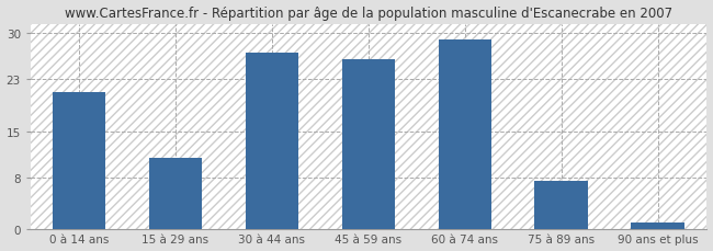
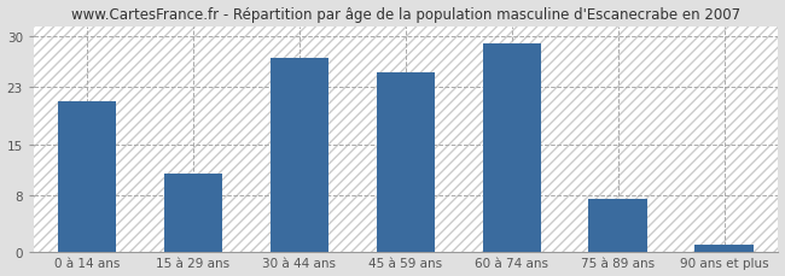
45 à 59 ans: 26.0 -> 25.0
